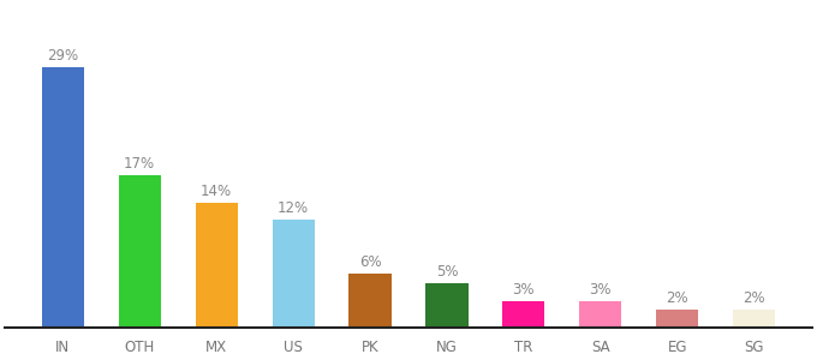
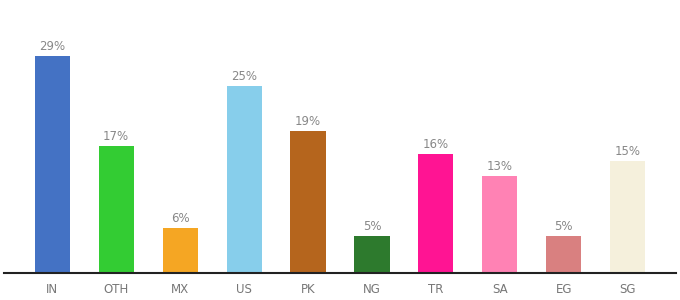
MX: 14% -> 6%
US: 12% -> 25%
PK: 6% -> 19%
TR: 3% -> 16%
SA: 3% -> 13%
EG: 2% -> 5%
SG: 2% -> 15%
